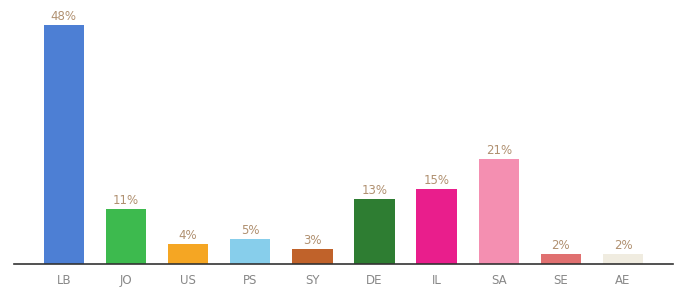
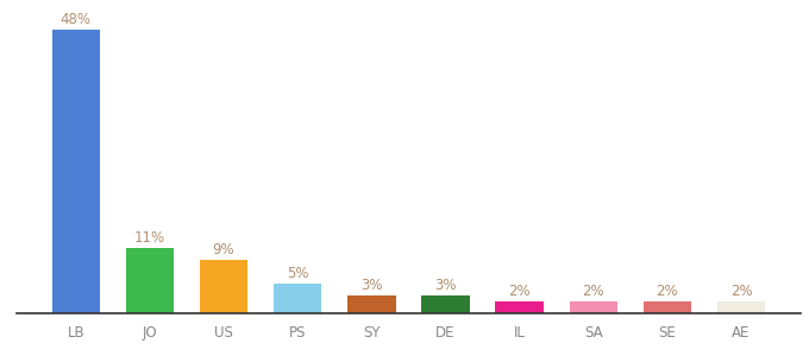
US: 4% -> 9%
DE: 13% -> 3%
IL: 15% -> 2%
SA: 21% -> 2%
